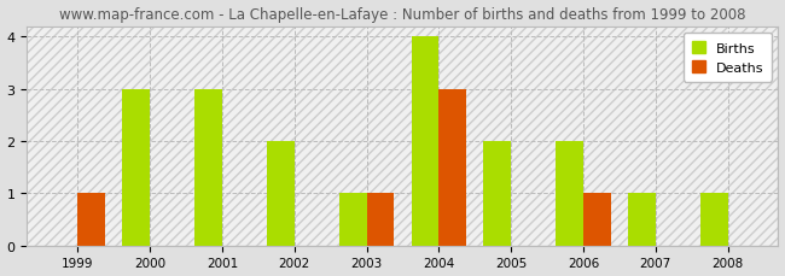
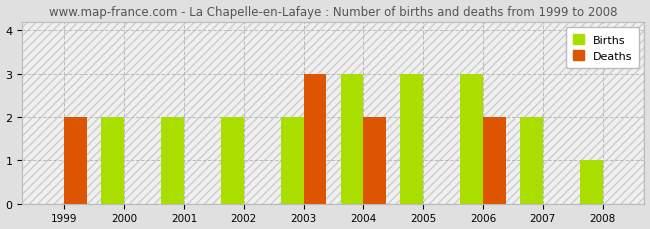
Deaths/1999: 1 -> 2
Births/2000: 3 -> 2
Births/2001: 3 -> 2
Births/2003: 1 -> 2
Deaths/2003: 1 -> 3
Births/2004: 4 -> 3
Deaths/2004: 3 -> 2
Births/2005: 2 -> 3
Births/2006: 2 -> 3
Deaths/2006: 1 -> 2
Births/2007: 1 -> 2
